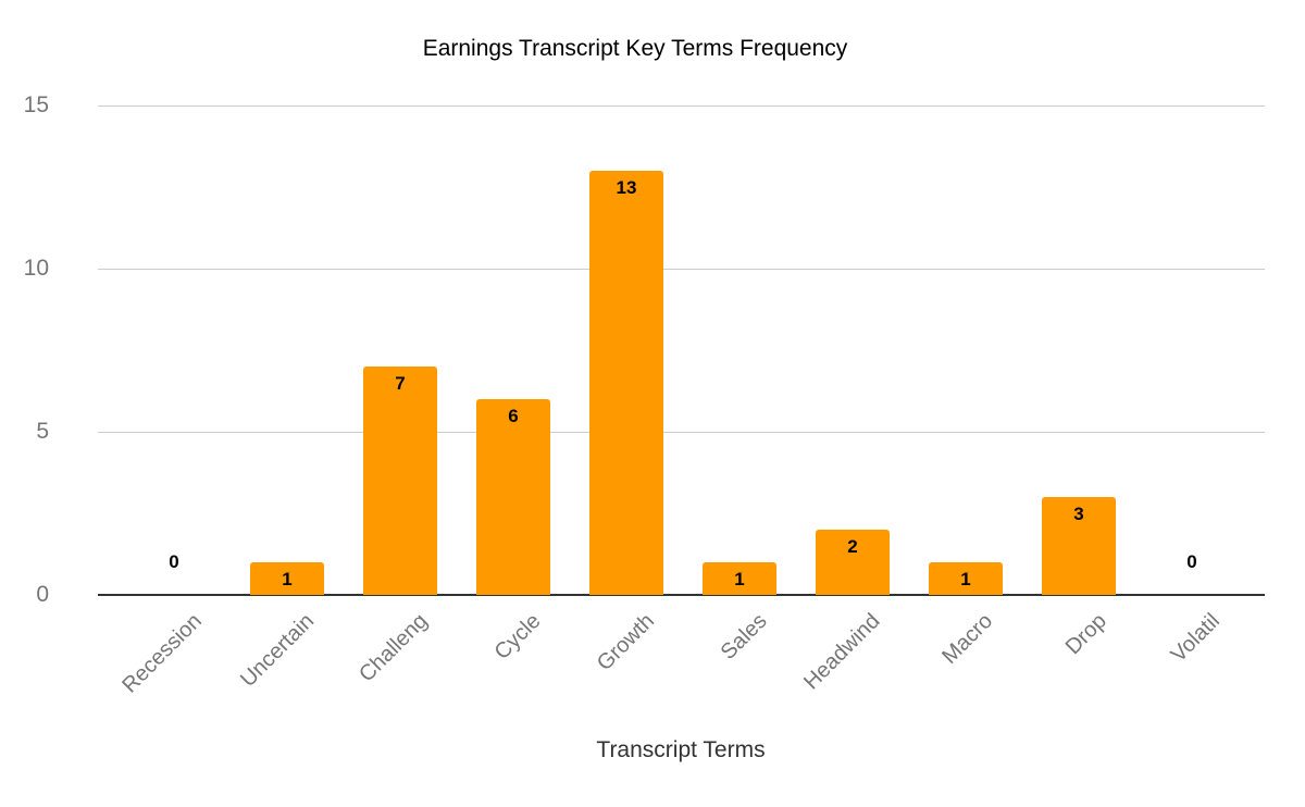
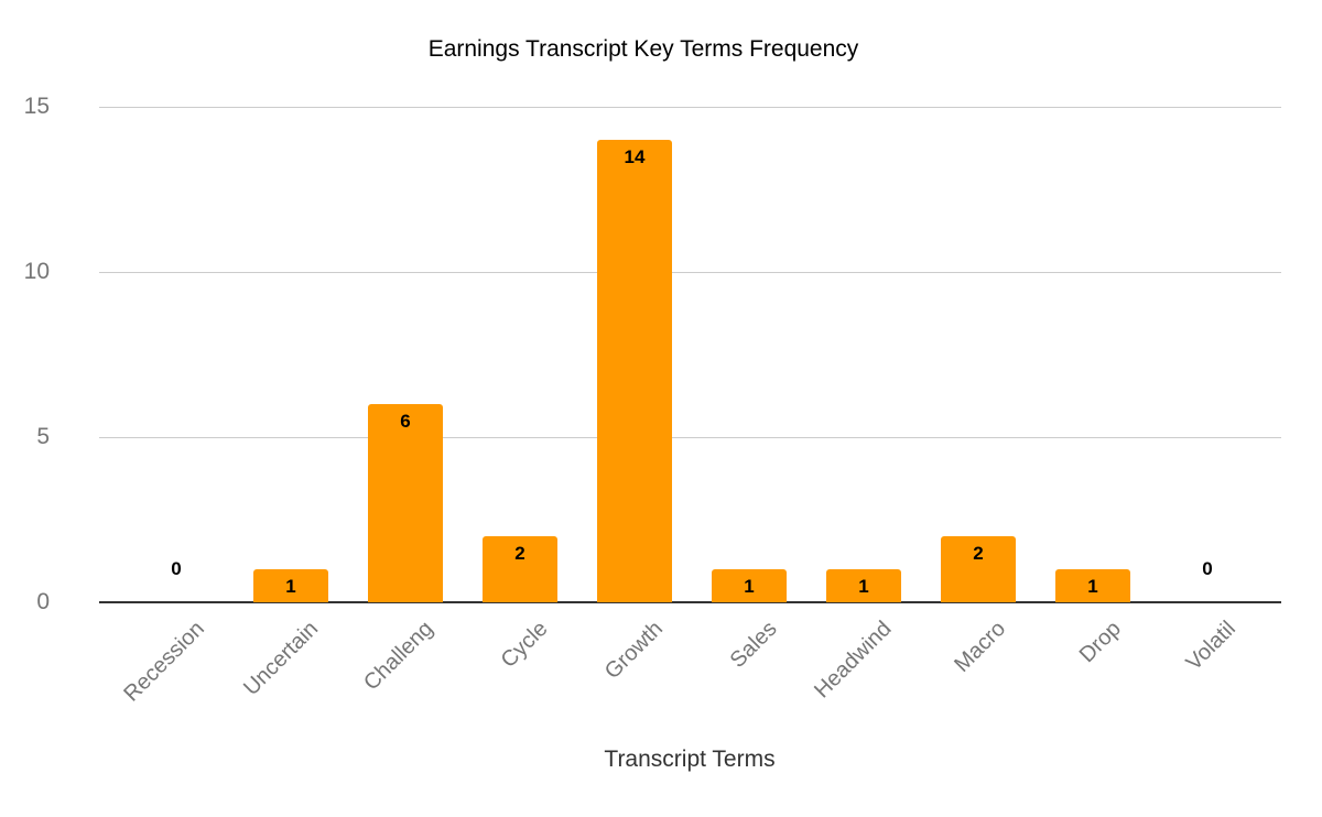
Challeng: 7 -> 6
Cycle: 6 -> 2
Growth: 13 -> 14
Headwind: 2 -> 1
Macro: 1 -> 2
Drop: 3 -> 1
